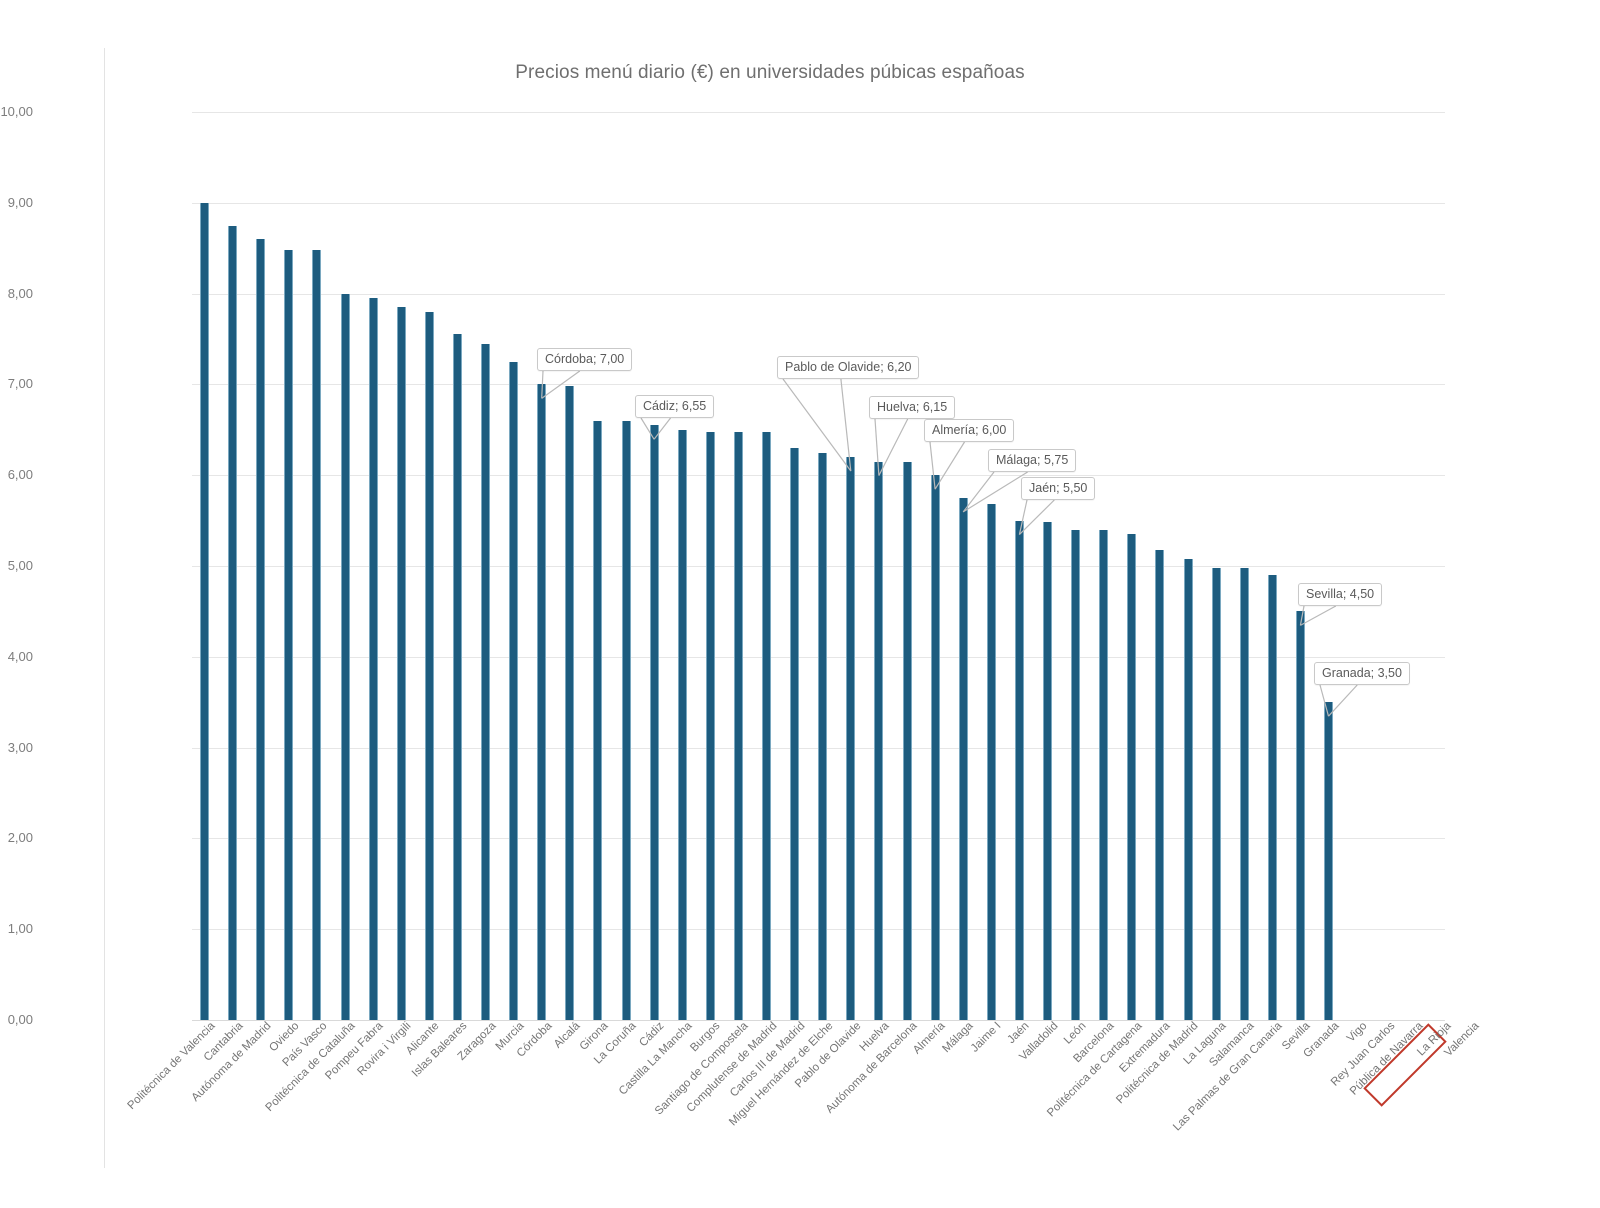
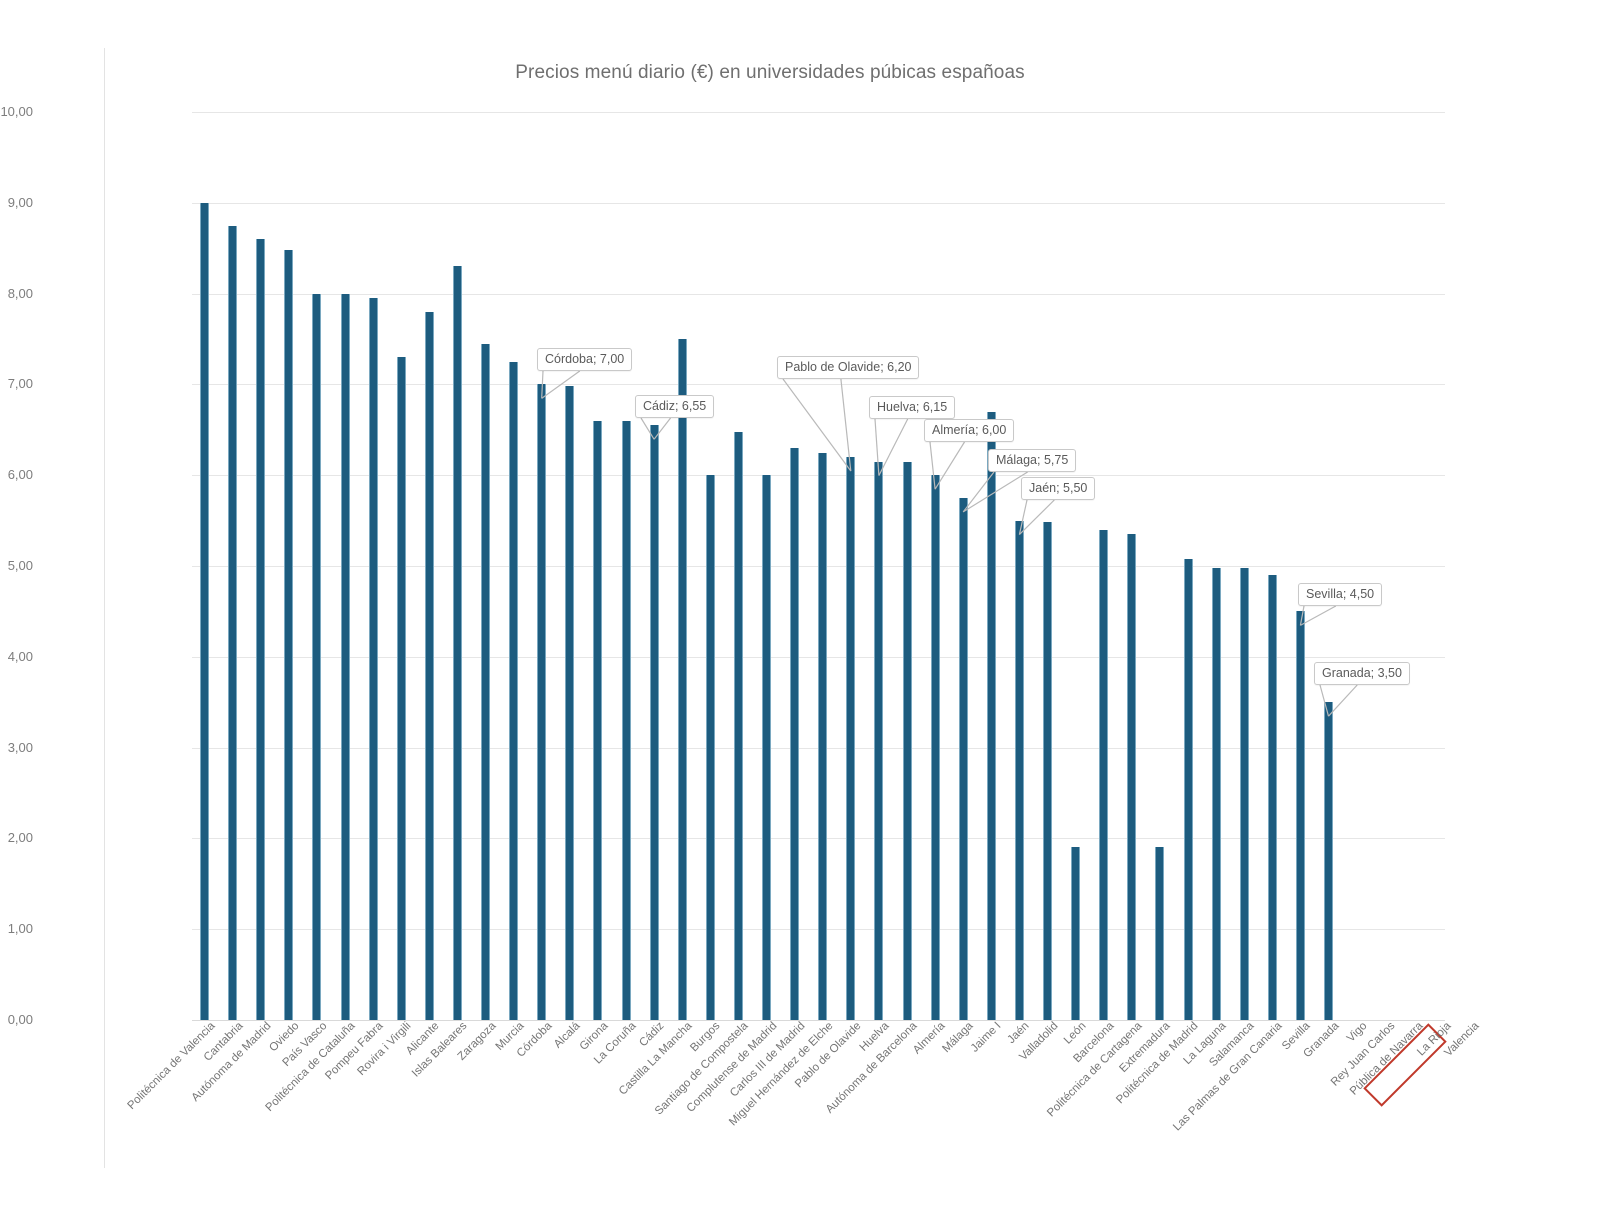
País Vasco: 8,5 -> 8,0
Rovira i Virgili: 7,8 -> 7,3
Islas Baleares: 7,5 -> 8,3
Castilla La Mancha: 6,5 -> 7,5
Burgos: 6,5 -> 6,0
Complutense de Madrid: 6,5 -> 6,0
Jaime I: 5,7 -> 6,7
León: 5,4 -> 1,9
Extremadura: 5,2 -> 1,9
